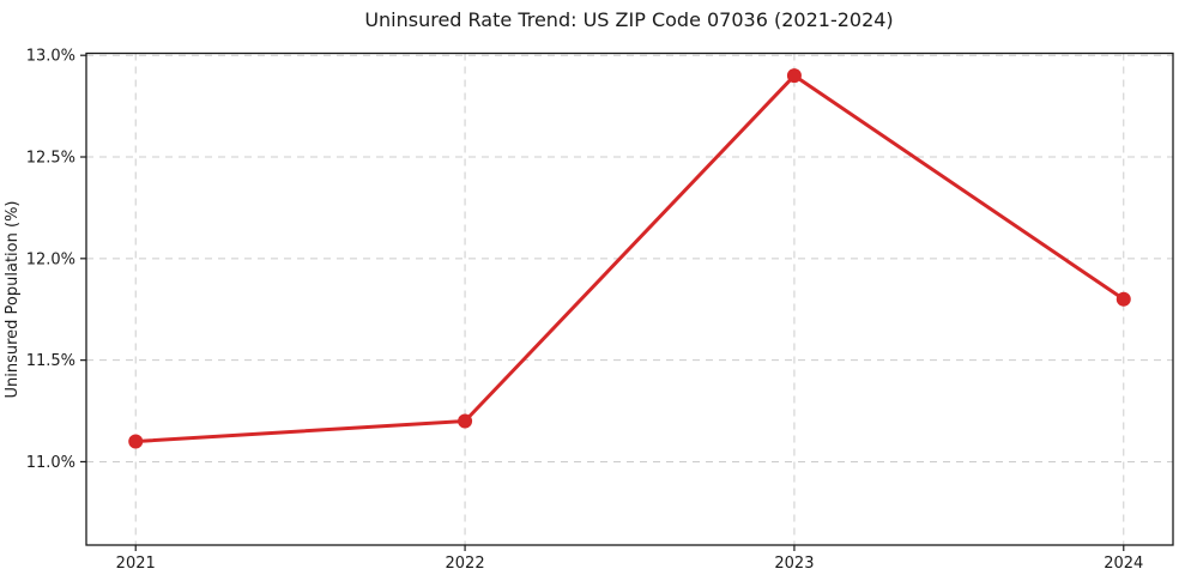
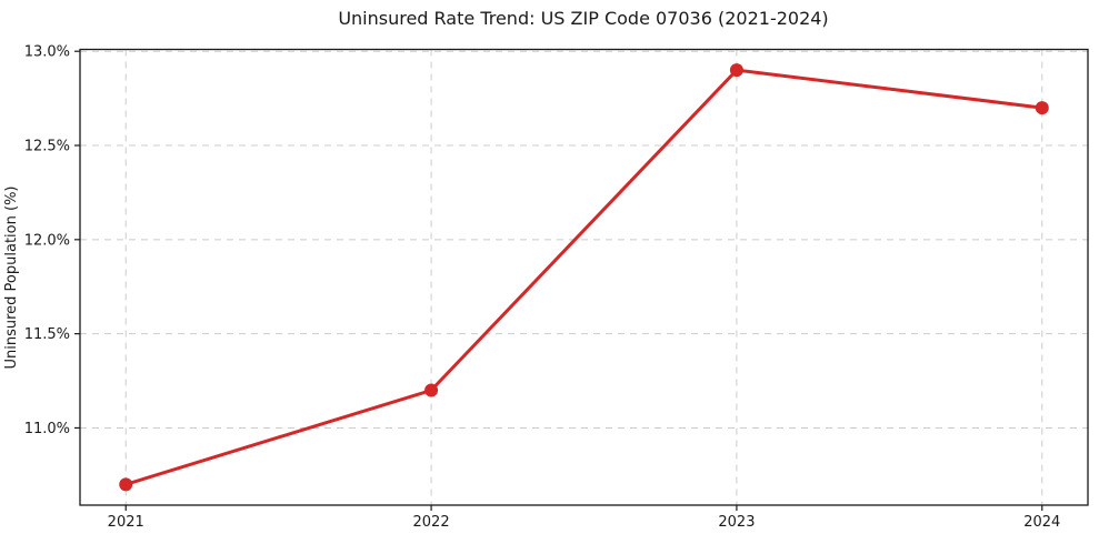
2021: 11.1% -> 10.7%
2024: 11.8% -> 12.7%
